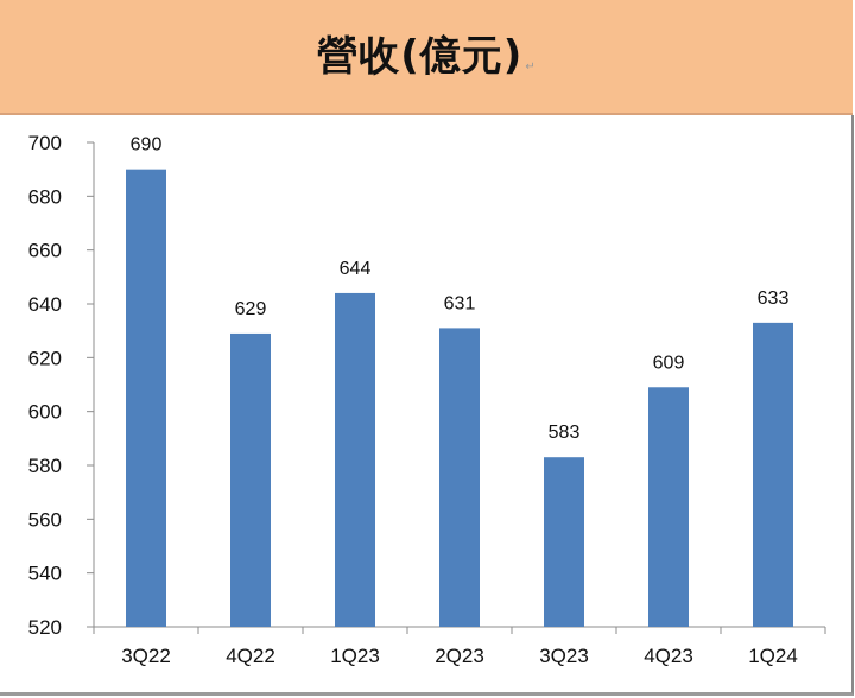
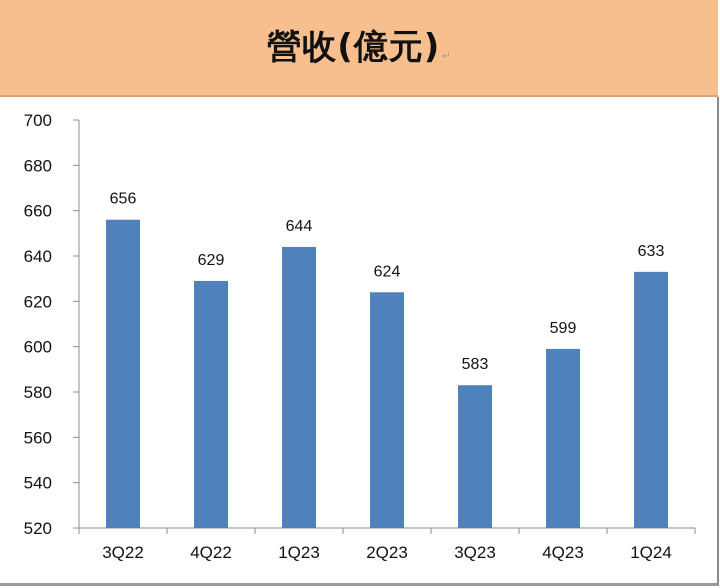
3Q22: 690 -> 656
2Q23: 631 -> 624
4Q23: 609 -> 599
